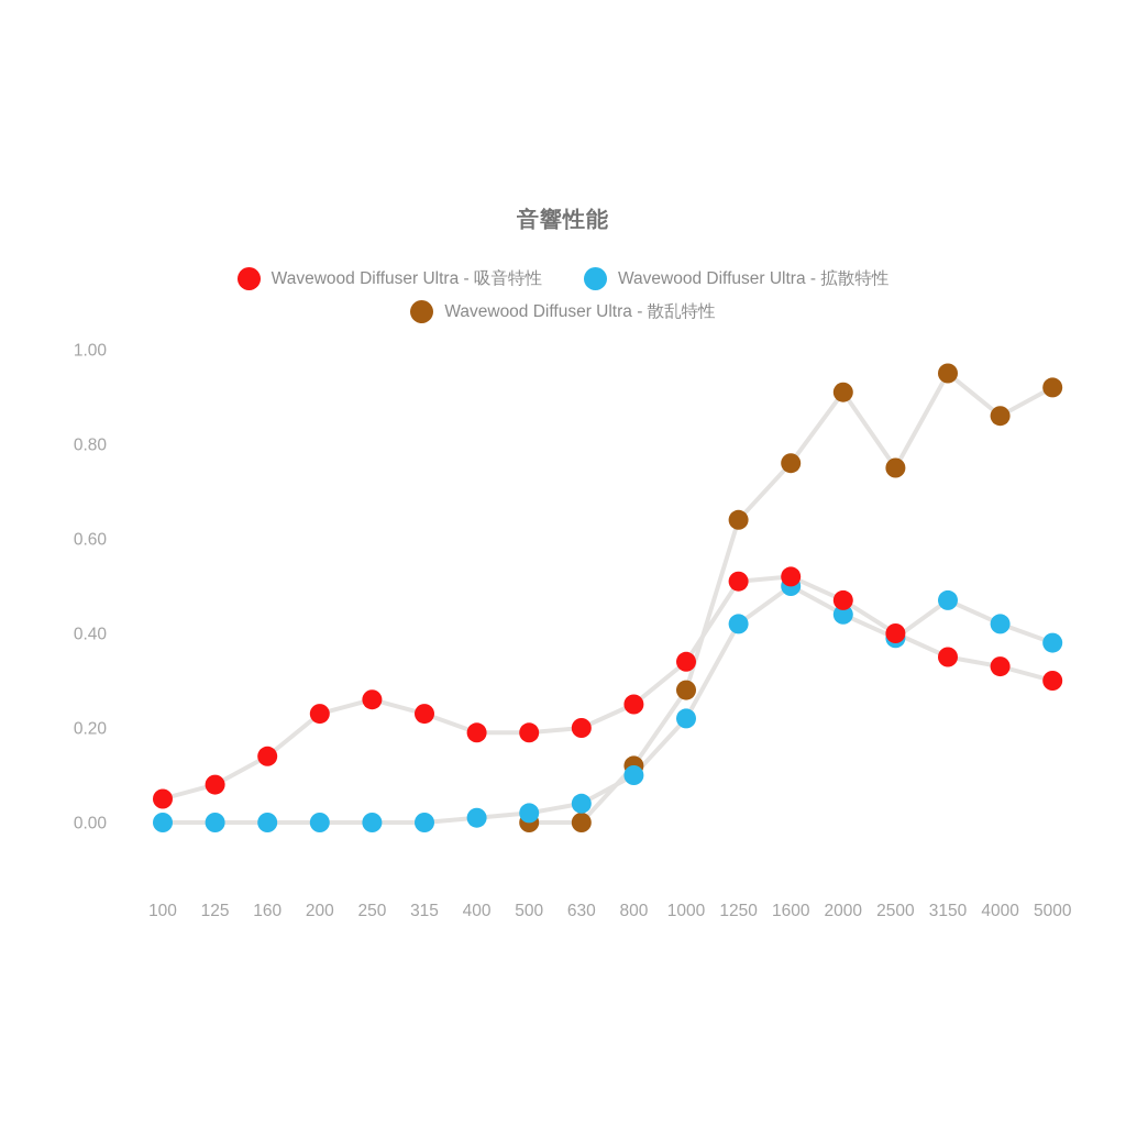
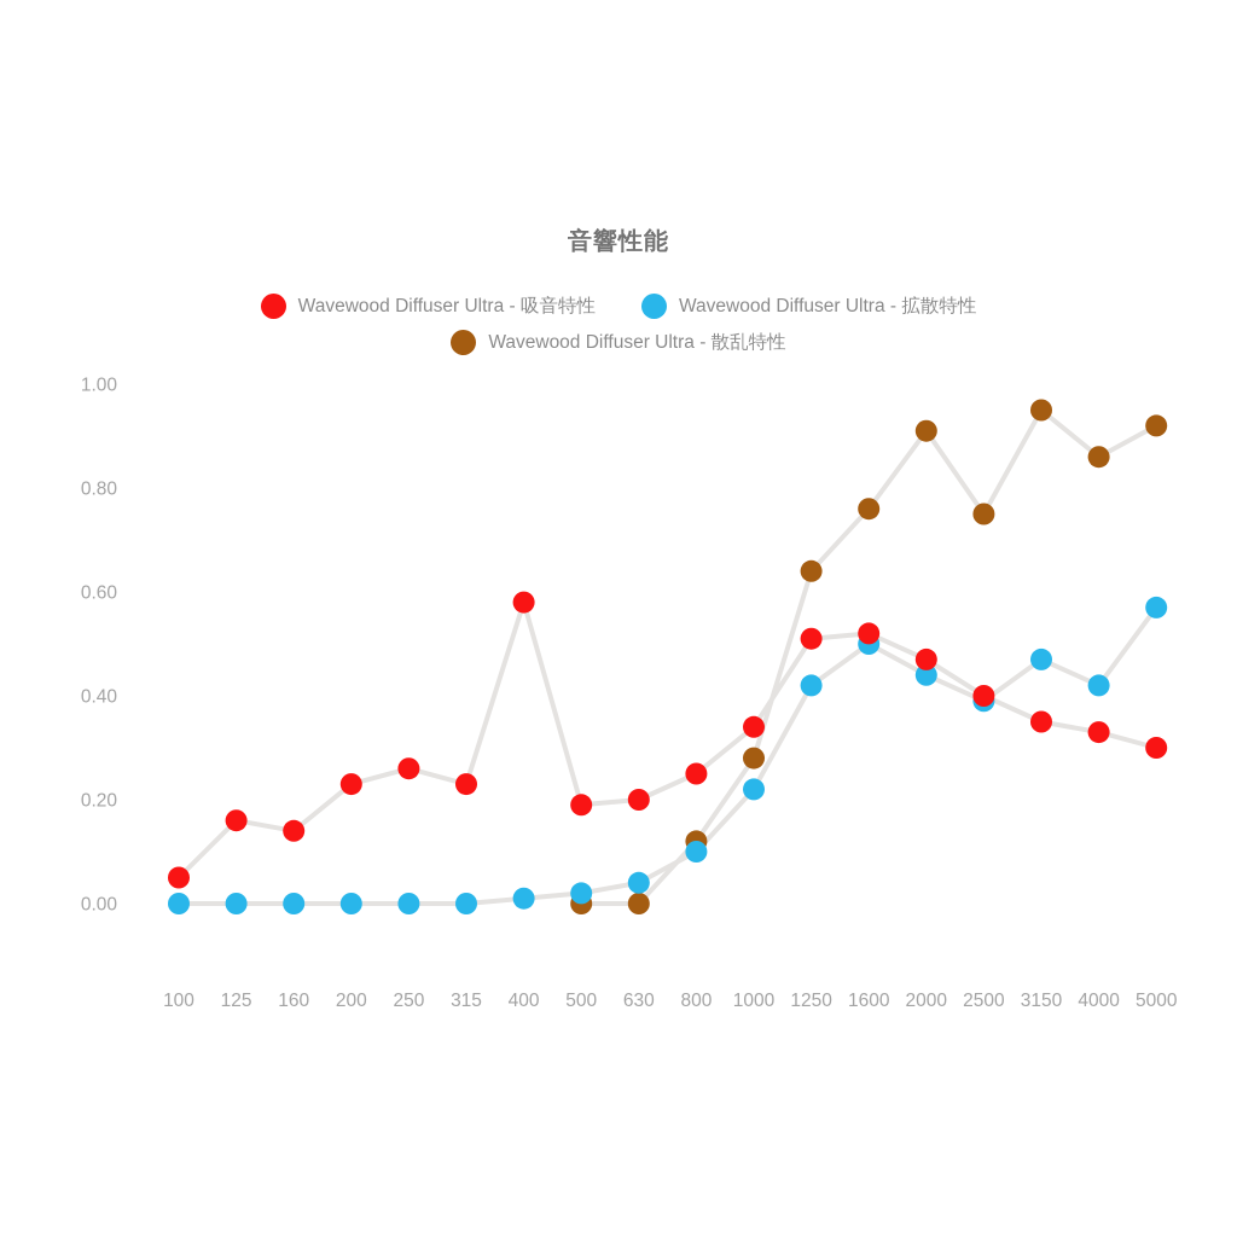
Wavewood Diffuser Ultra - 吸音特性/125: 0.08 -> 0.16
Wavewood Diffuser Ultra - 吸音特性/400: 0.19 -> 0.58
Wavewood Diffuser Ultra - 拡散特性/5000: 0.38 -> 0.57
